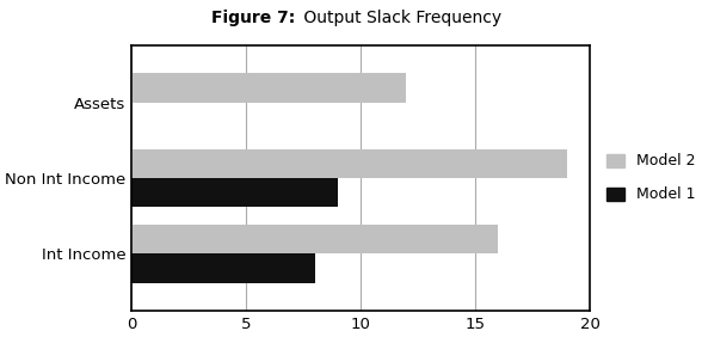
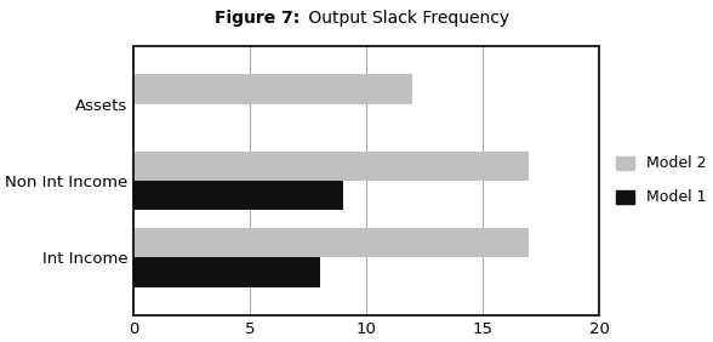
Model 2/Non Int Income: 19 -> 17
Model 2/Int Income: 16 -> 17
